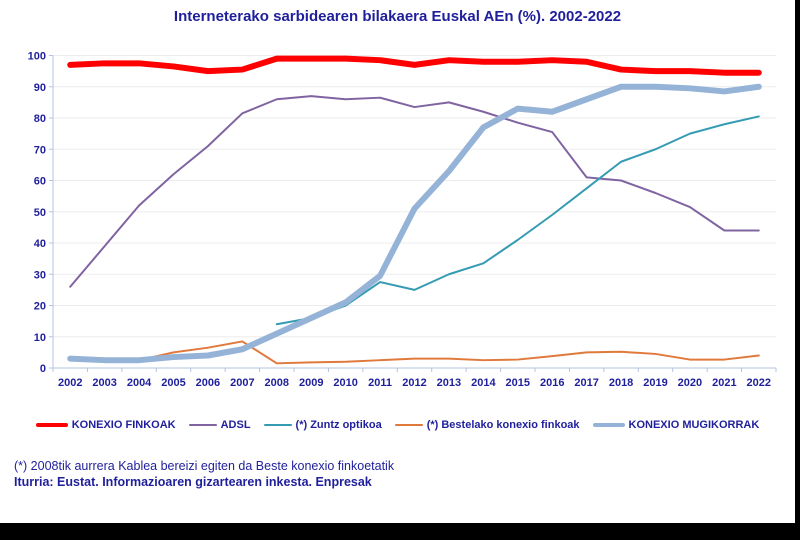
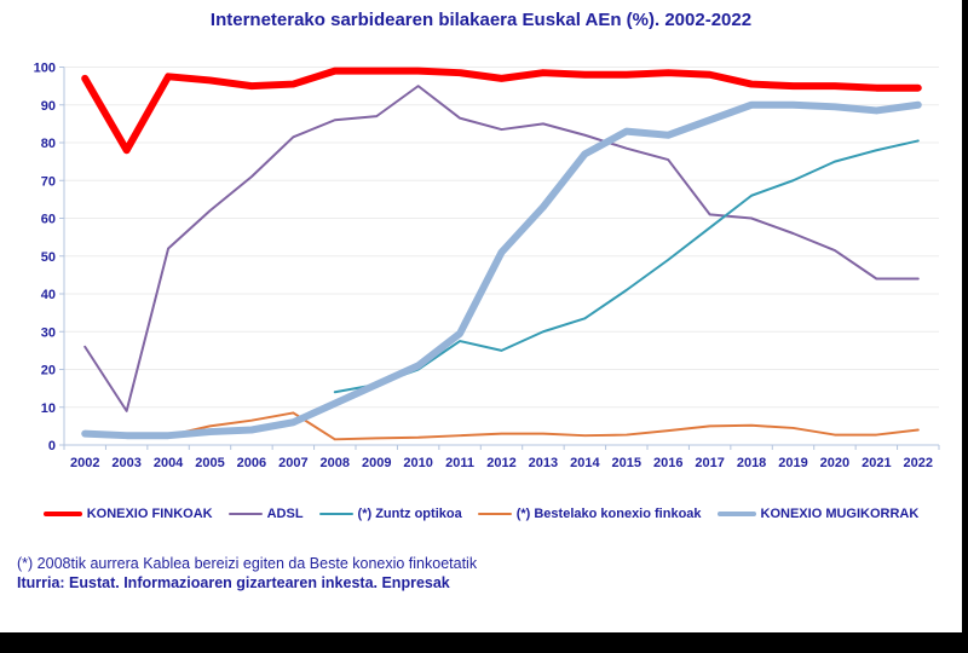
KONEXIO FINKOAK/2003: 98 -> 78
ADSL/2003: 39 -> 9
ADSL/2010: 86 -> 95
